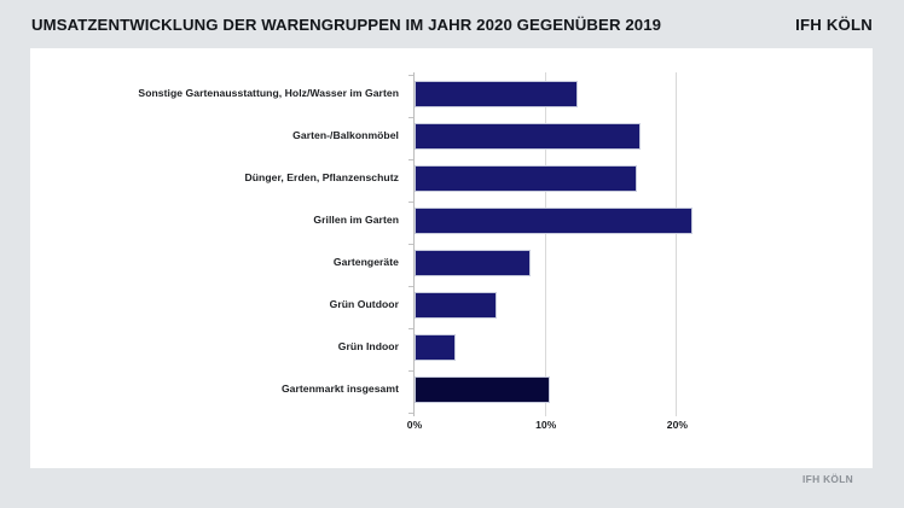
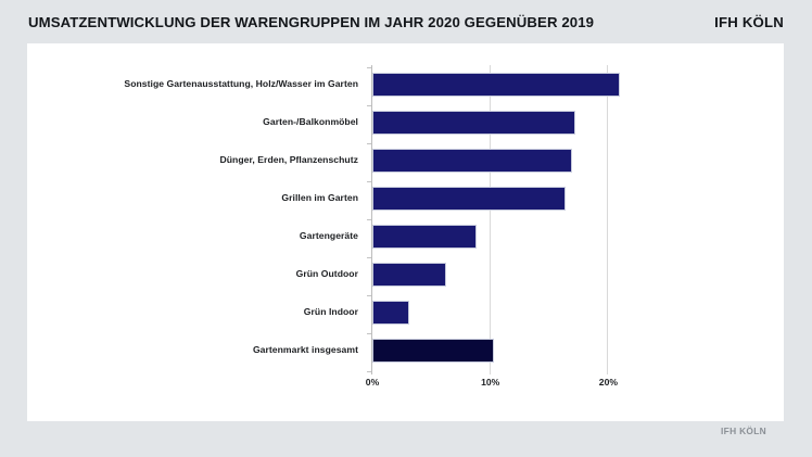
Sonstige Gartenausstattung, Holz/Wasser im Garten: 12.4% -> 21.0%
Grillen im Garten: 21.2% -> 16.4%
